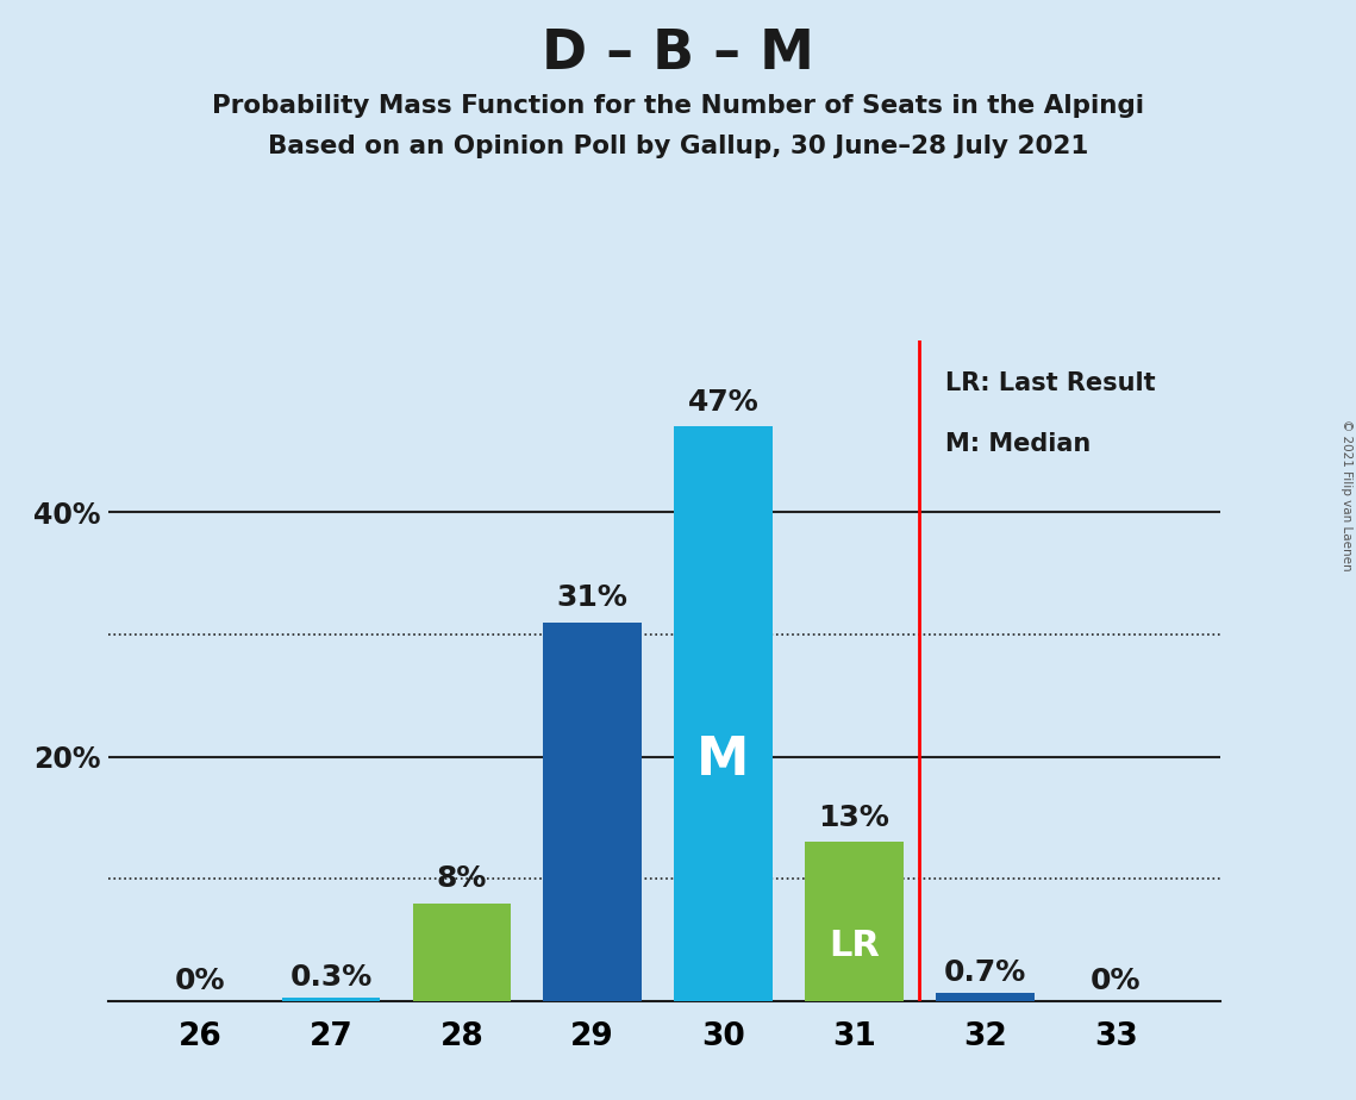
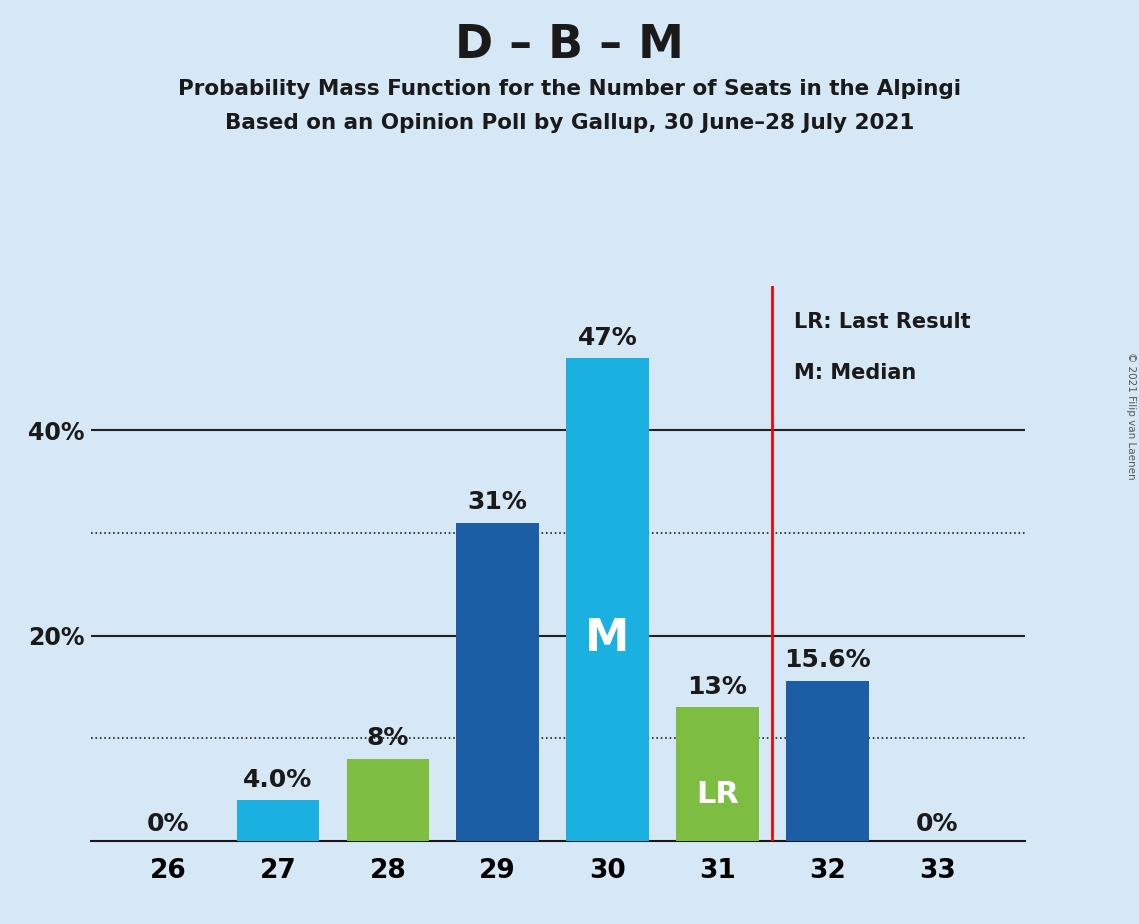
27: 0.3% -> 4.0%
32: 0.7% -> 15.6%
